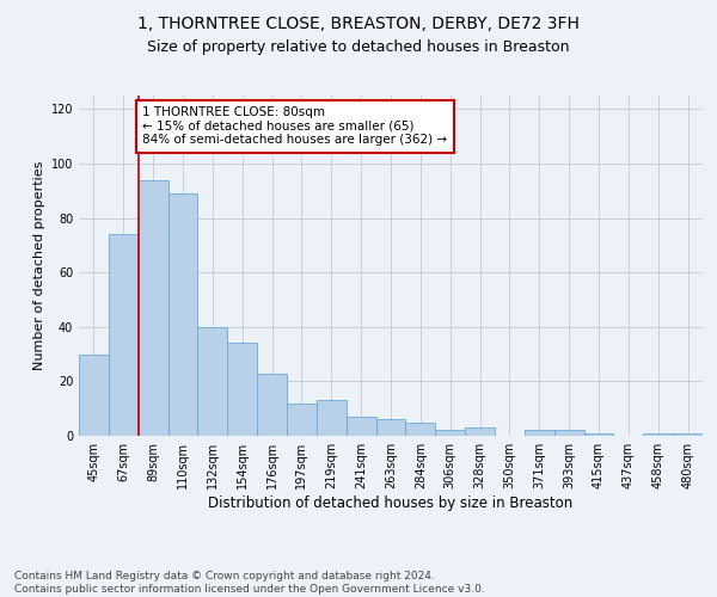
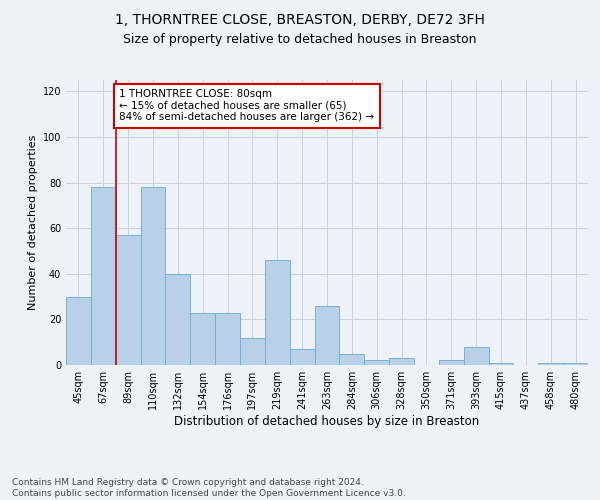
67sqm: 74 -> 78
89sqm: 94 -> 57
110sqm: 89 -> 78
154sqm: 34 -> 23
219sqm: 13 -> 46
263sqm: 6 -> 26
393sqm: 2 -> 8
